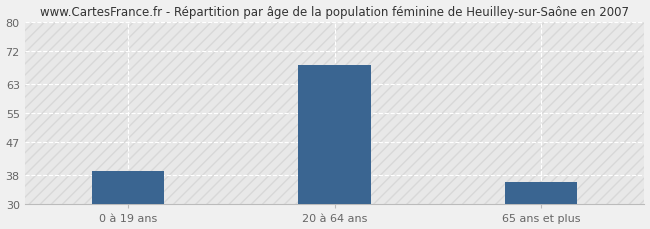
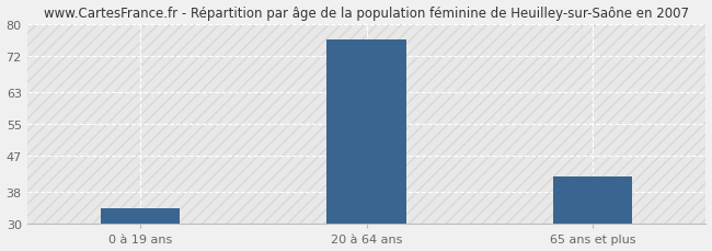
0 à 19 ans: 39 -> 34
20 à 64 ans: 68 -> 76
65 ans et plus: 36 -> 42
